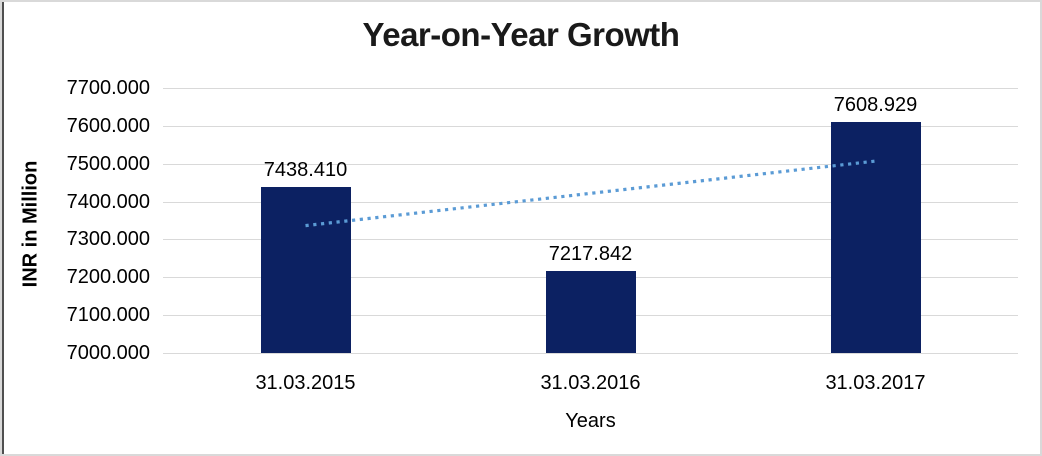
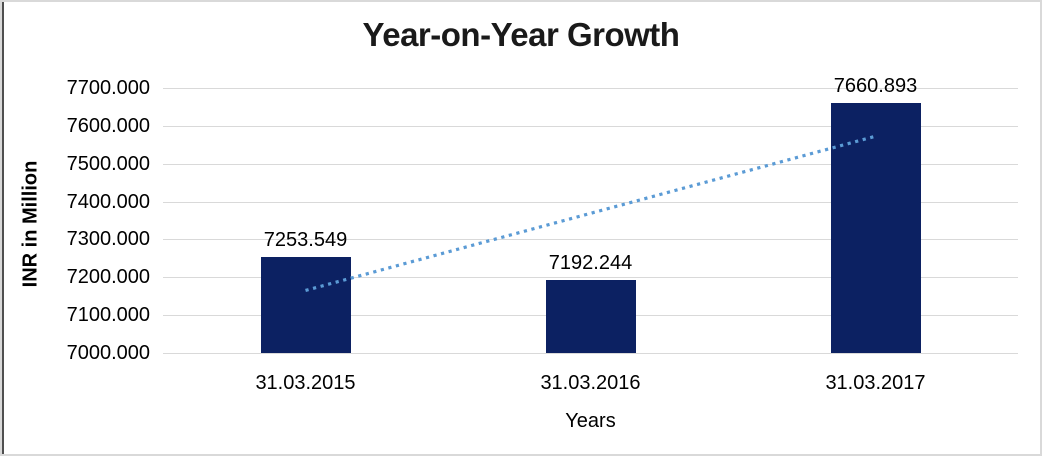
31.03.2015: 7438.410 -> 7253.549
31.03.2016: 7217.842 -> 7192.244
31.03.2017: 7608.929 -> 7660.893
